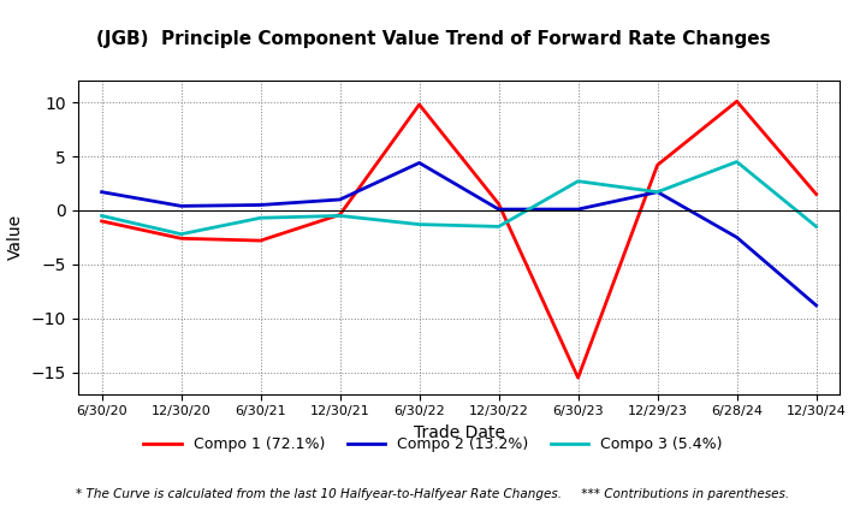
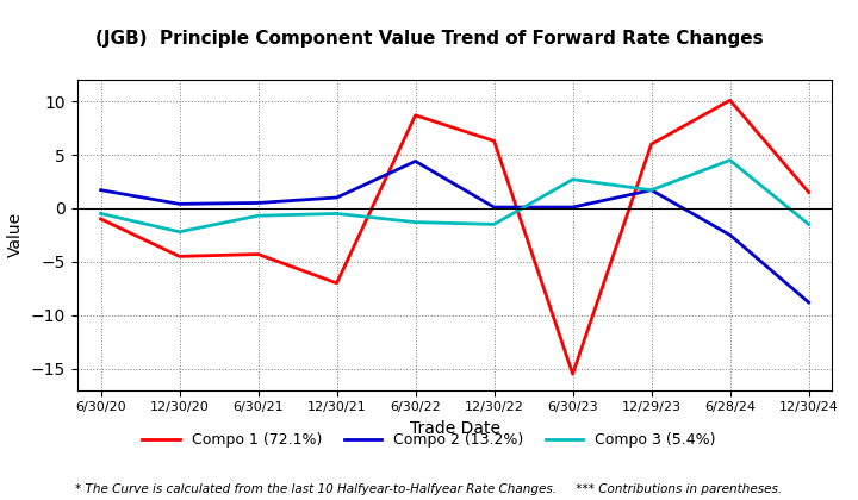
Compo 1 (72.1%)/12/30/20: -2.6 -> -4.5
Compo 1 (72.1%)/6/30/21: -2.8 -> -4.3
Compo 1 (72.1%)/12/30/21: -0.4 -> -7.0
Compo 1 (72.1%)/6/30/22: 9.8 -> 8.7
Compo 1 (72.1%)/12/30/22: 0.6 -> 6.3
Compo 1 (72.1%)/12/29/23: 4.2 -> 6.0
